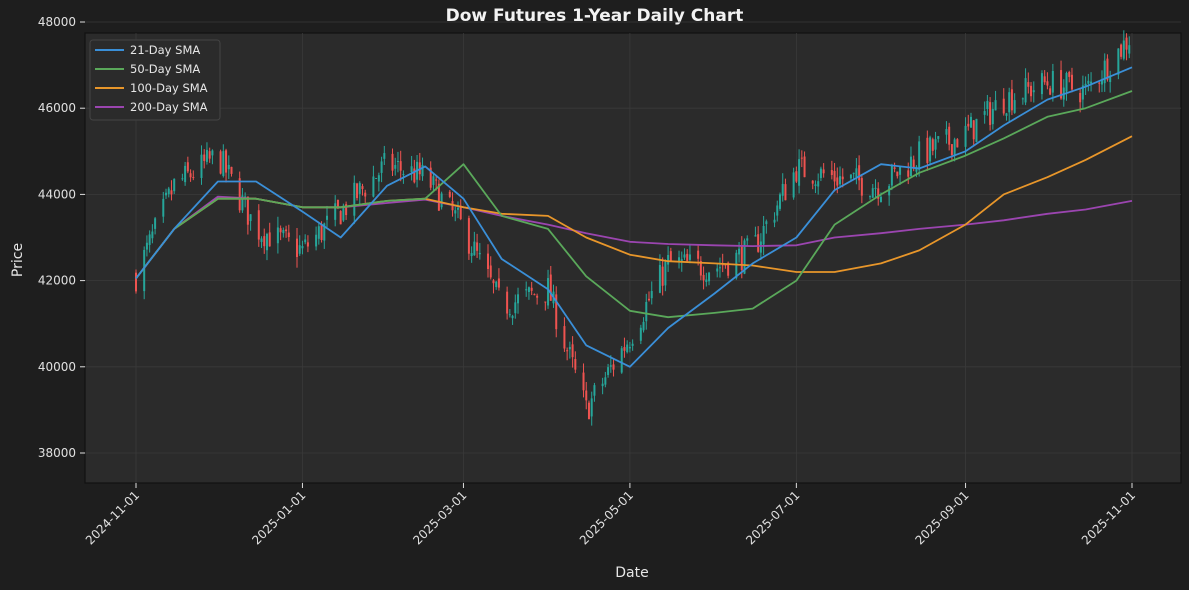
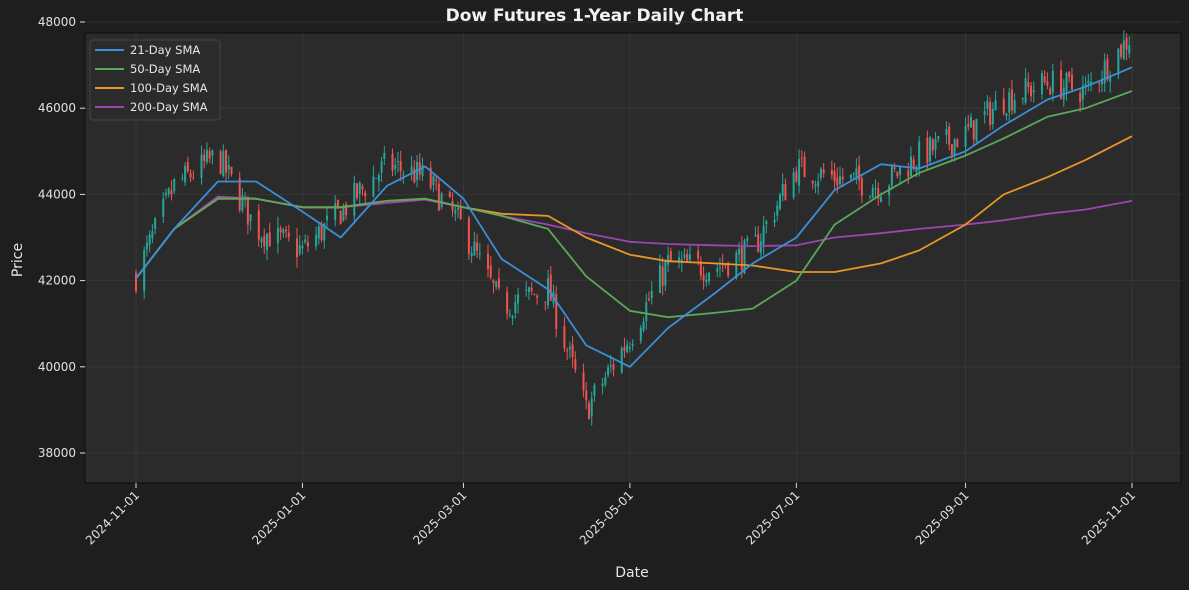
50-Day SMA/2025-03-01: 44700 -> 43700
